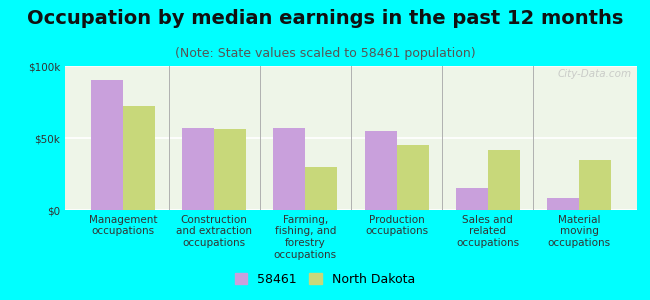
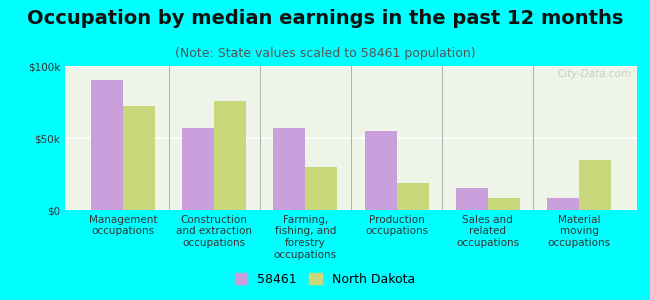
North Dakota/Construction and extraction occupations: $56k -> $76k
North Dakota/Production occupations: $45k -> $19k
North Dakota/Sales and related occupations: $42k -> $8k
